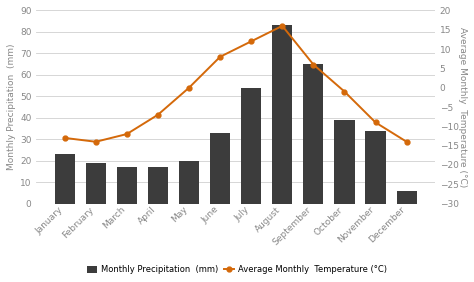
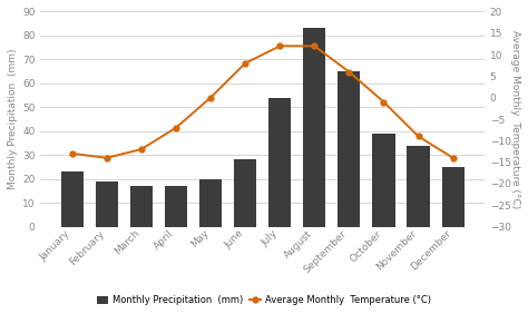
Monthly Precipitation (mm)/June: 33 -> 28
Average Monthly Temperature (°C)/August: 16 -> 12
Monthly Precipitation (mm)/December: 6 -> 25
